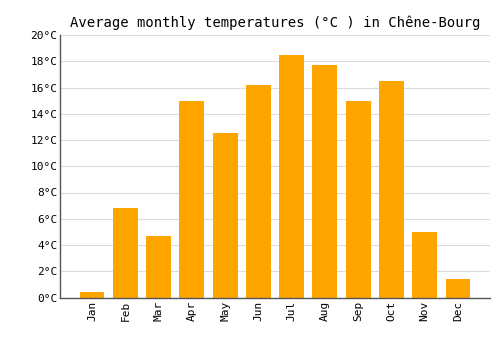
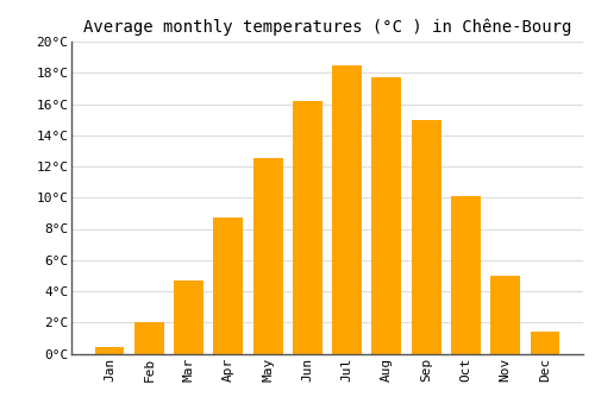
Feb: 6.8°C -> 2.0°C
Apr: 15.0°C -> 8.7°C
Oct: 16.5°C -> 10.1°C
